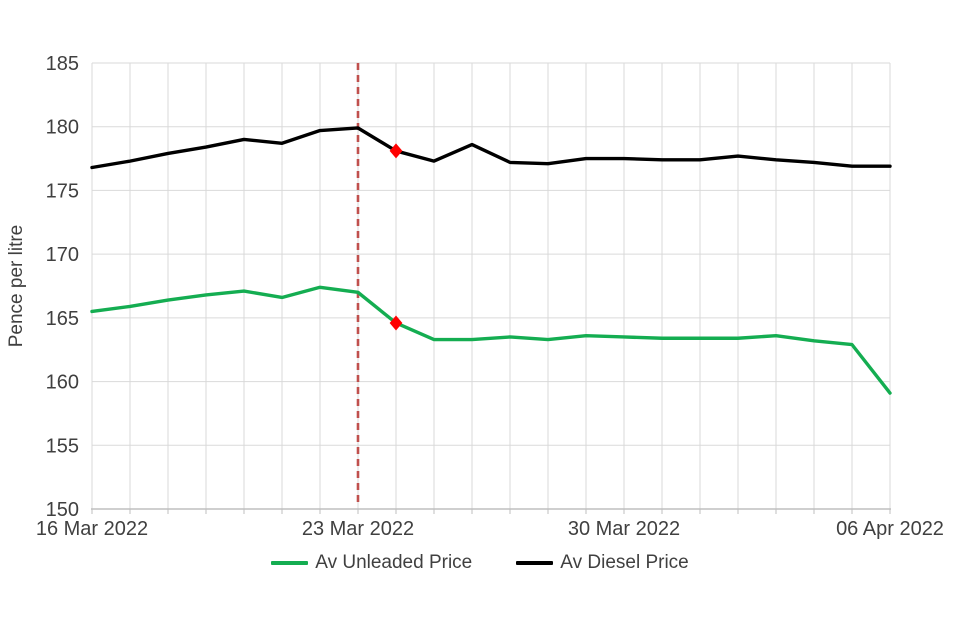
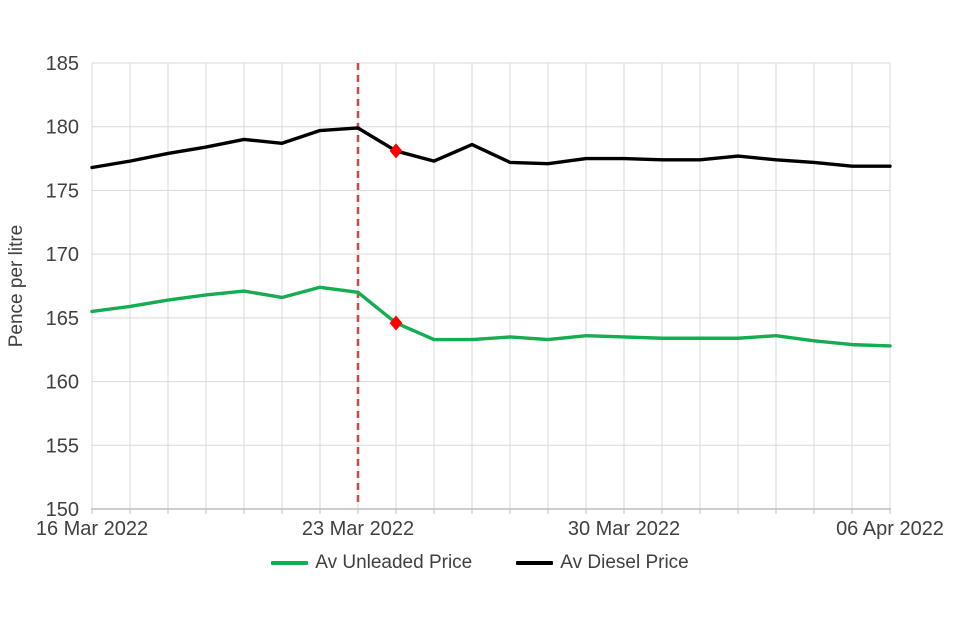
Av Unleaded Price/06 Apr 2022: 159.1 -> 162.8
